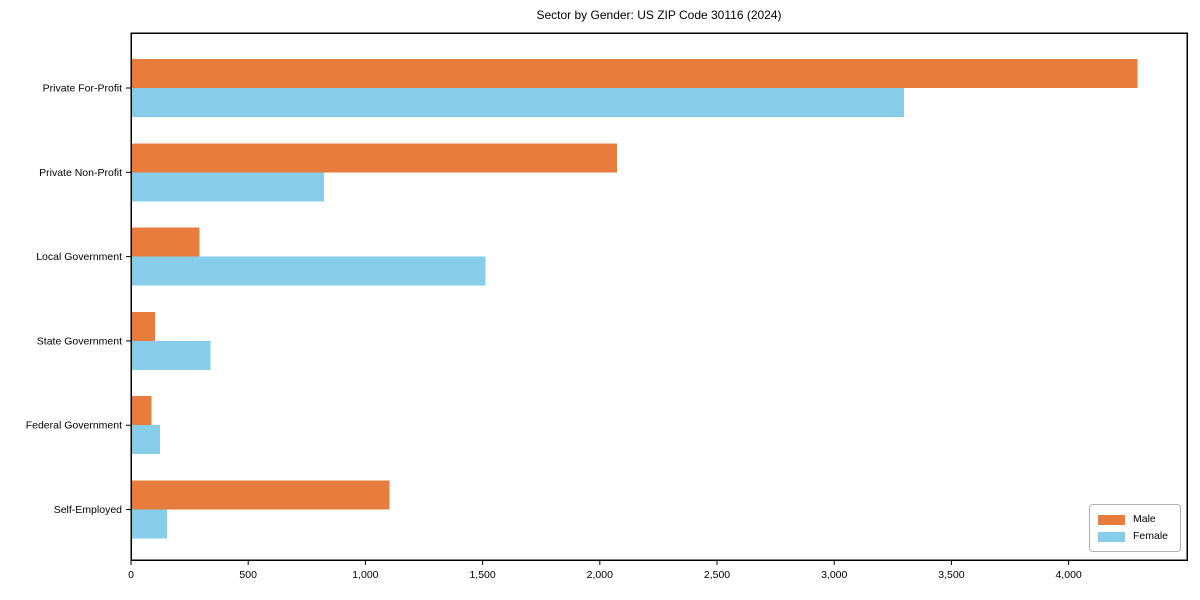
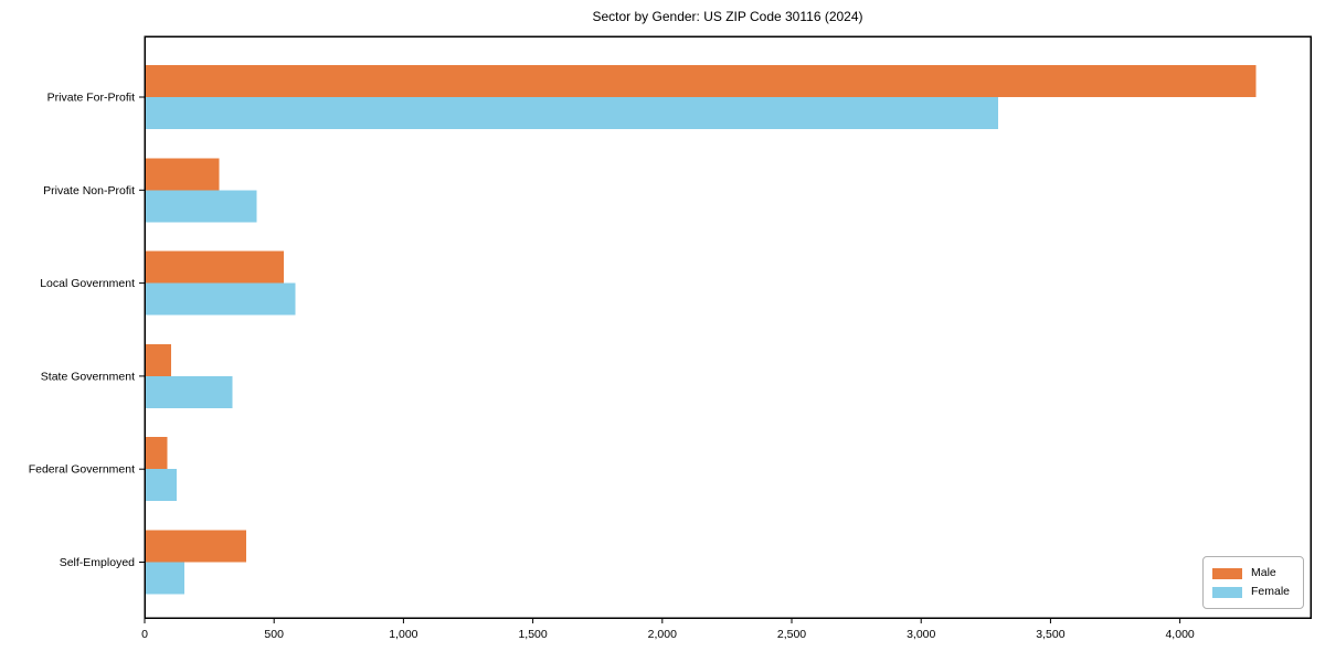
Male/Private Non-Profit: 2070 -> 280
Female/Private Non-Profit: 820 -> 430
Male/Local Government: 290 -> 540
Female/Local Government: 1510 -> 580
Male/Self-Employed: 1100 -> 390
